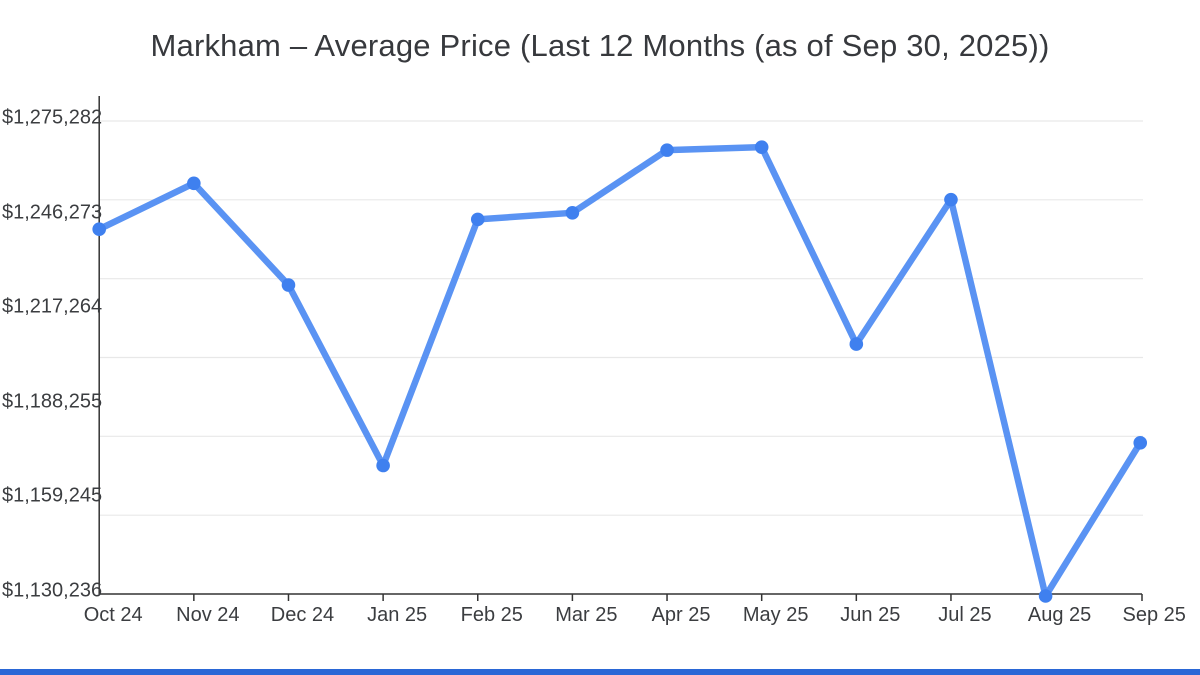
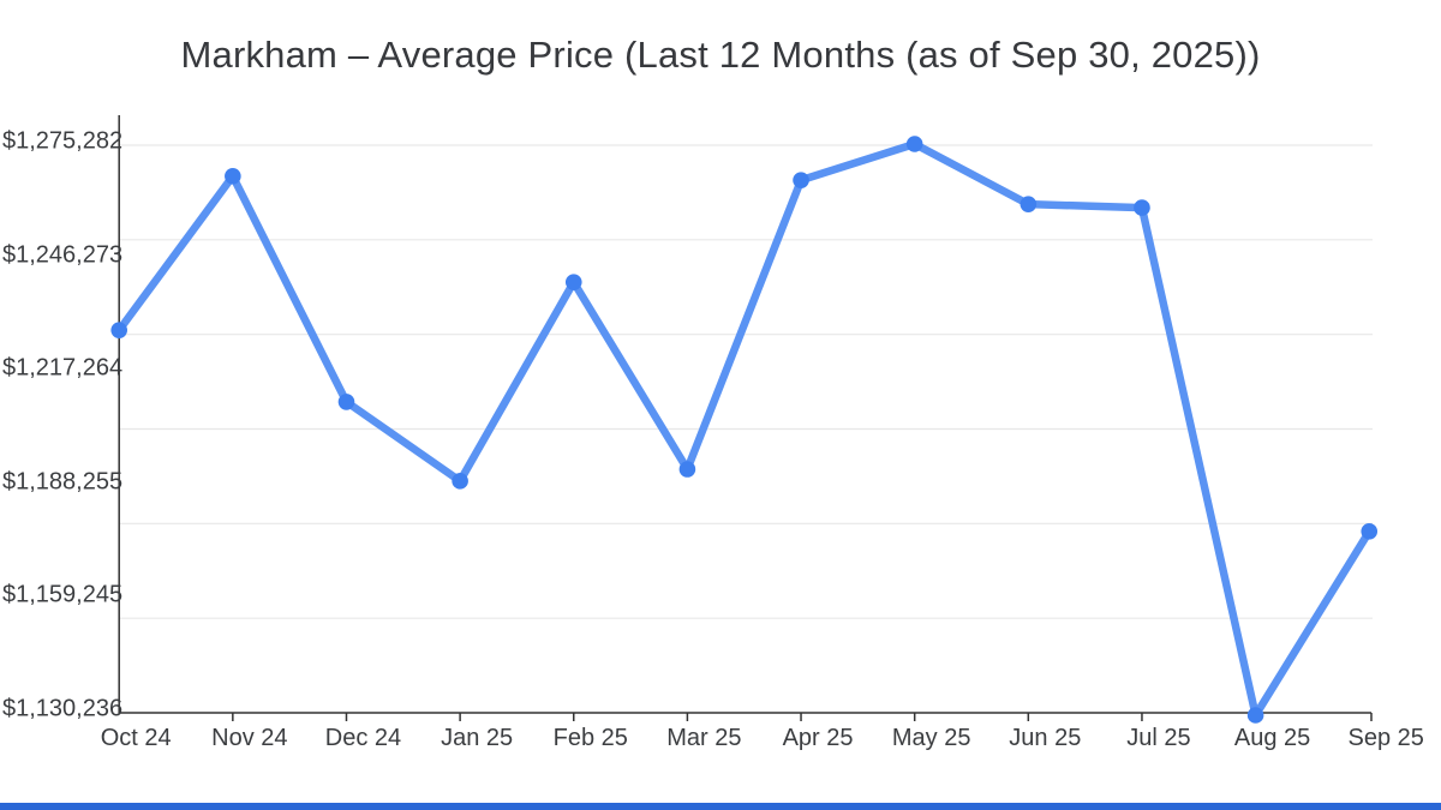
Oct 24: $1242000 -> $1228000
Nov 24: $1256000 -> $1267000
Dec 24: $1225000 -> $1210000
Jan 25: $1170000 -> $1190000
Feb 25: $1245000 -> $1240000
Mar 25: $1247000 -> $1193000
May 25: $1267000 -> $1275000
Jun 25: $1207000 -> $1260000
Jul 25: $1251000 -> $1259000
